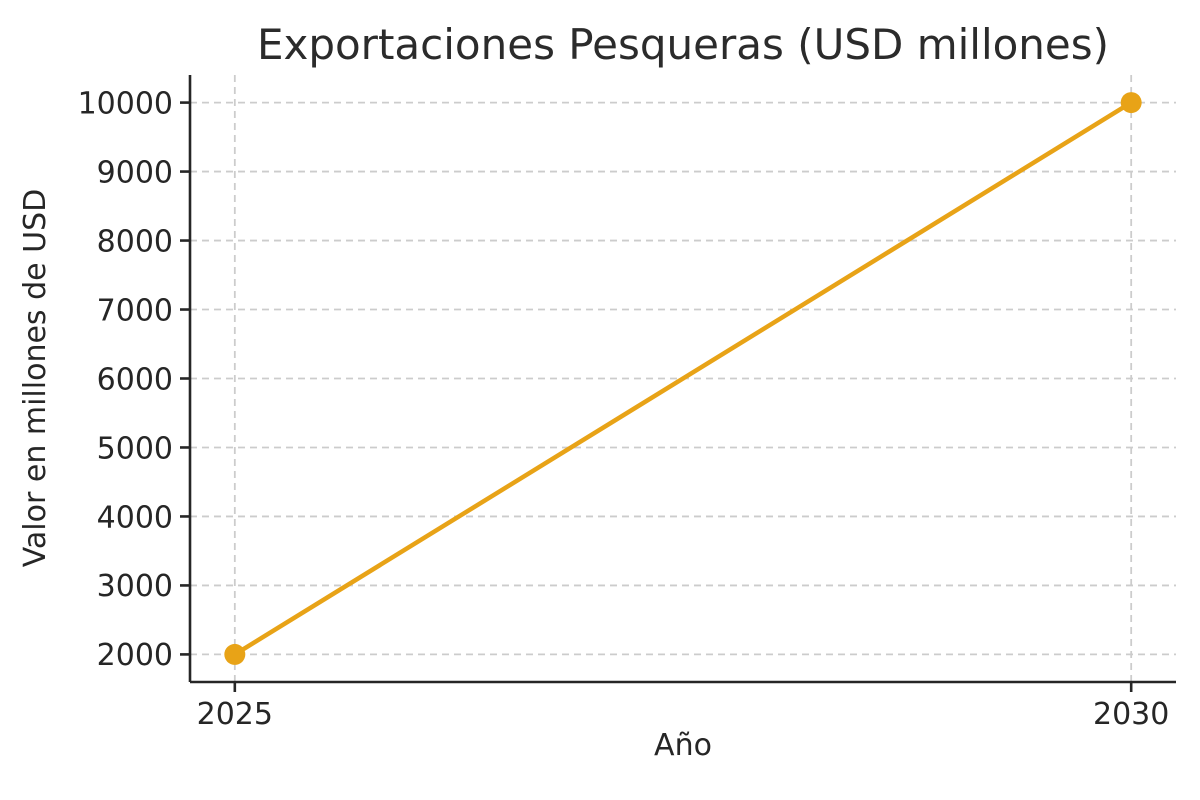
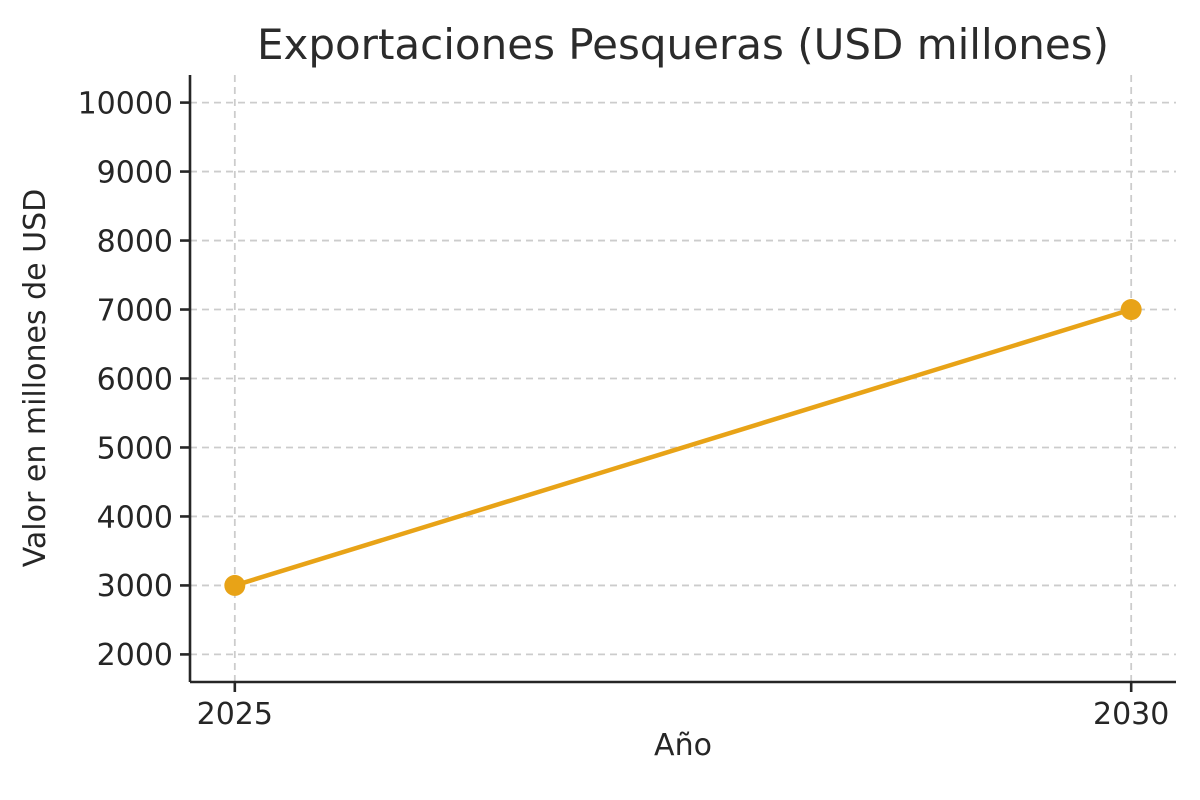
2025: 2000 -> 3000
2030: 10000 -> 7000
